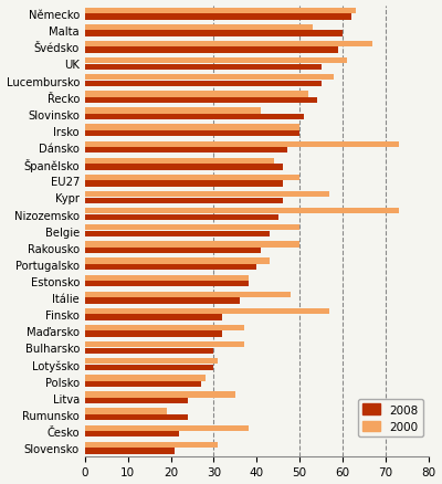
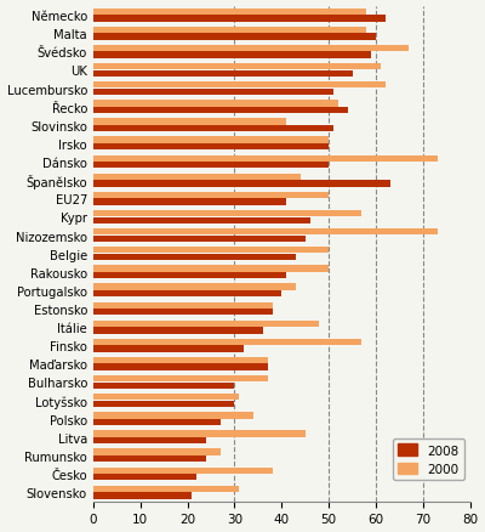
2000/Německo: 63 -> 58
2000/Malta: 53 -> 58
2000/Lucembursko: 58 -> 62
2008/Lucembursko: 55 -> 51
2008/Dánsko: 47 -> 50
2008/Španělsko: 46 -> 63
2008/EU27: 46 -> 41
2008/Maďarsko: 32 -> 37
2000/Polsko: 28 -> 34
2000/Litva: 35 -> 45
2000/Rumunsko: 19 -> 27
